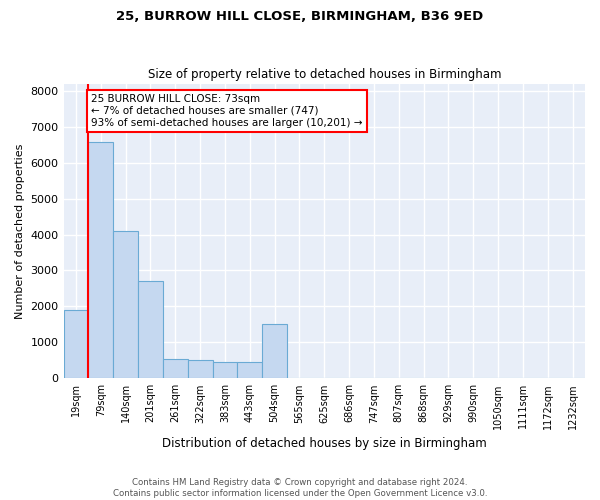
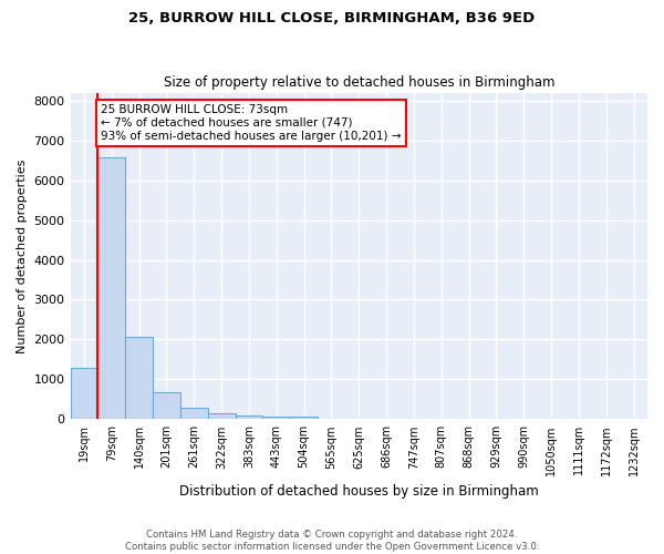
19sqm: 1900 -> 1300
140sqm: 4100 -> 2080
201sqm: 2700 -> 690
261sqm: 550 -> 300
322sqm: 500 -> 150
383sqm: 450 -> 100
443sqm: 450 -> 60
504sqm: 1500 -> 60
